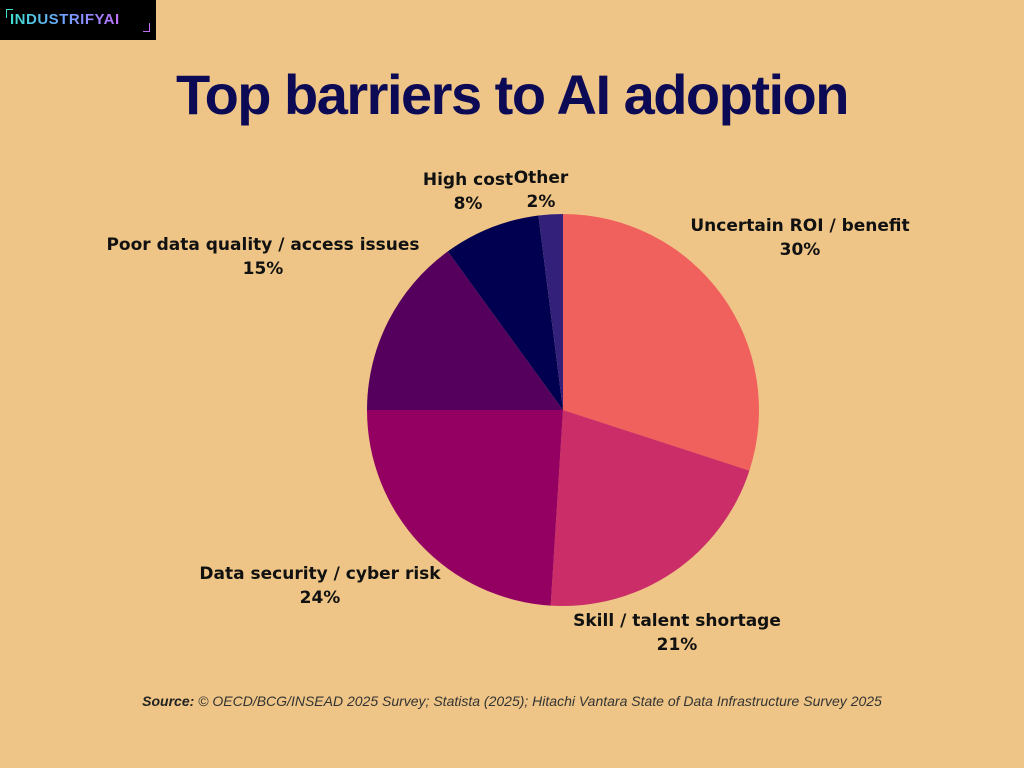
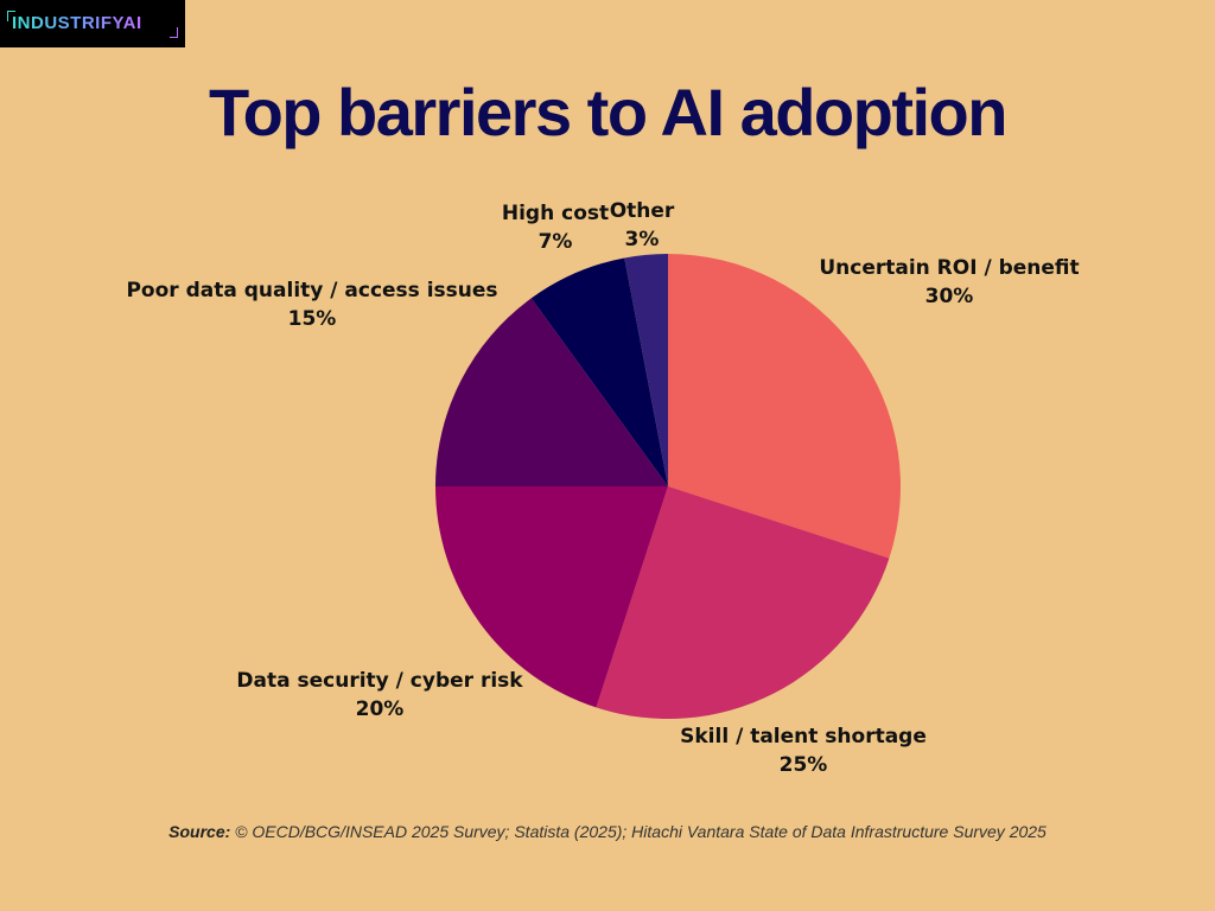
Skill / talent shortage: 21% -> 25%
Data security / cyber risk: 24% -> 20%
High cost: 8% -> 7%
Other: 2% -> 3%
